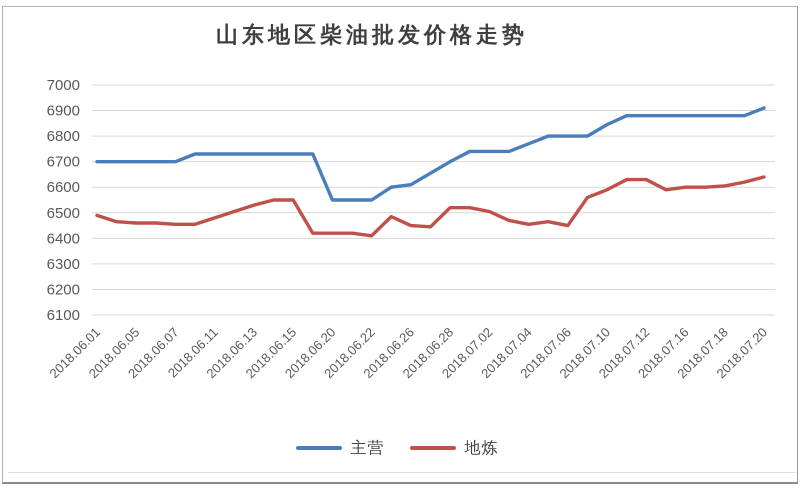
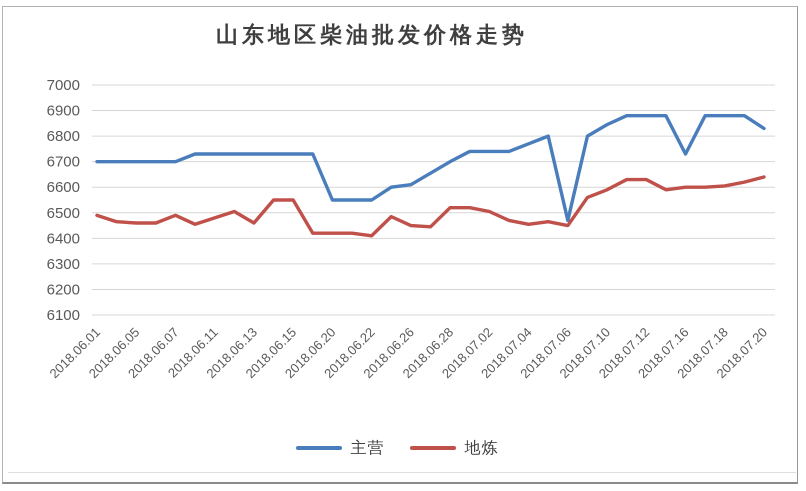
地炼/2018.06.07: 6460 -> 6490
地炼/2018.06.13: 6530 -> 6460
主营/2018.07.06: 6800 -> 6470
主营/2018.07.16: 6880 -> 6730
主营/2018.07.20: 6910 -> 6830
